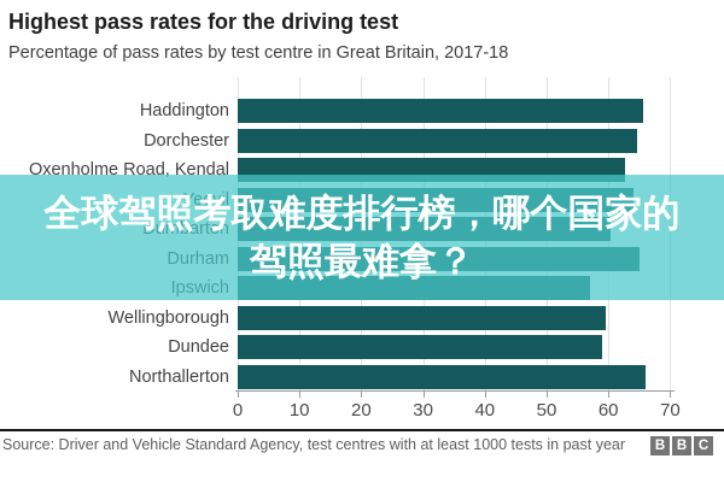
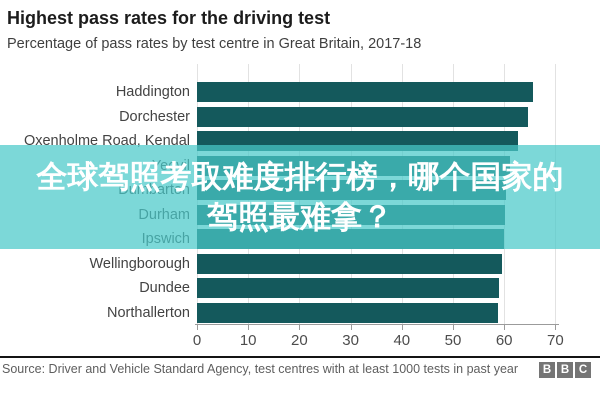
Yeovil: 64 -> 61
Durham: 65 -> 60
Ipswich: 57 -> 60
Northallerton: 66 -> 59
